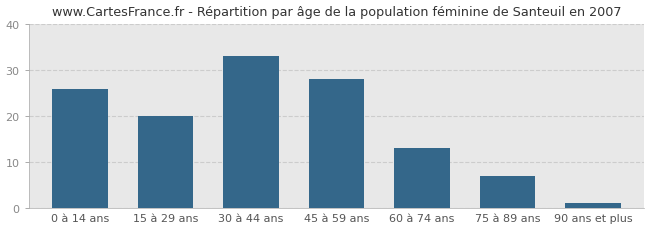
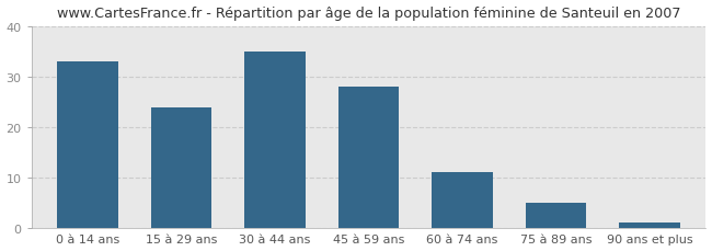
0 à 14 ans: 26 -> 33
15 à 29 ans: 20 -> 24
30 à 44 ans: 33 -> 35
60 à 74 ans: 13 -> 11
75 à 89 ans: 7 -> 5
